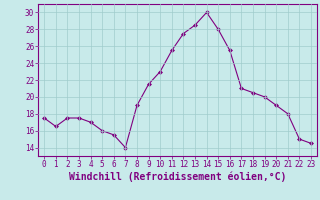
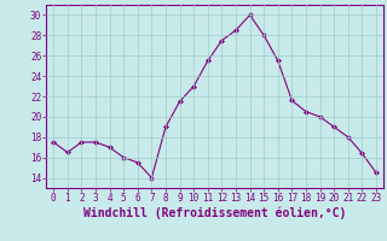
17: 21.0 -> 21.6
22: 15.0 -> 16.4
